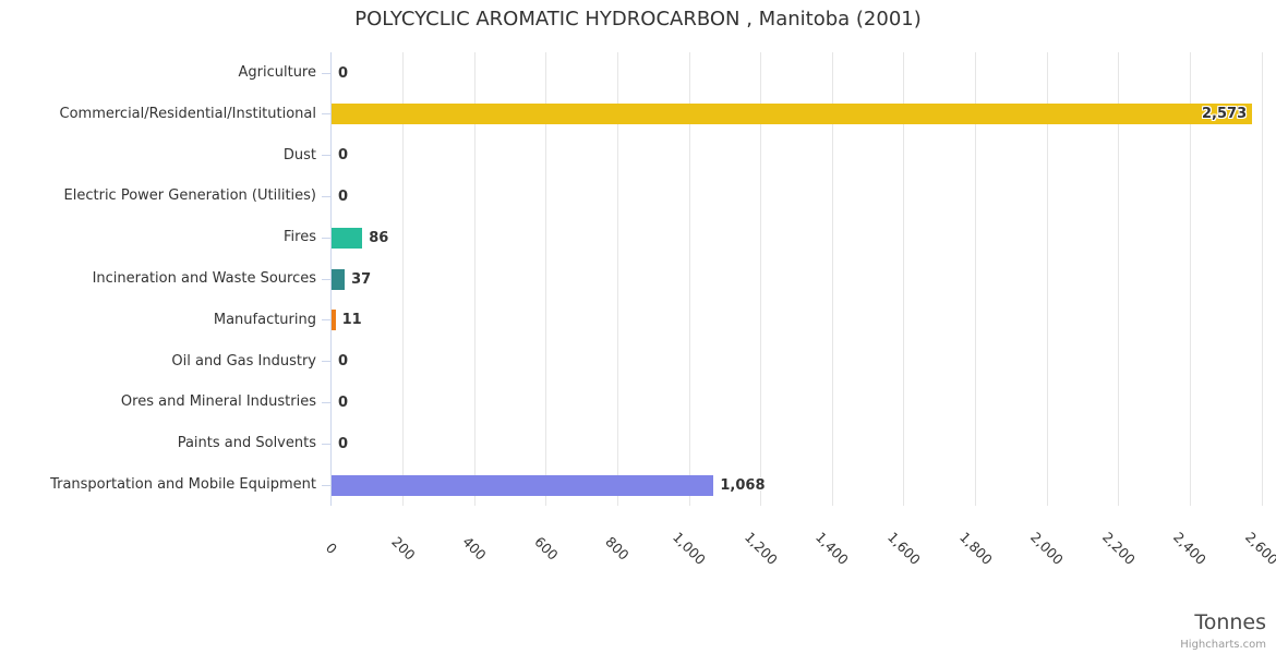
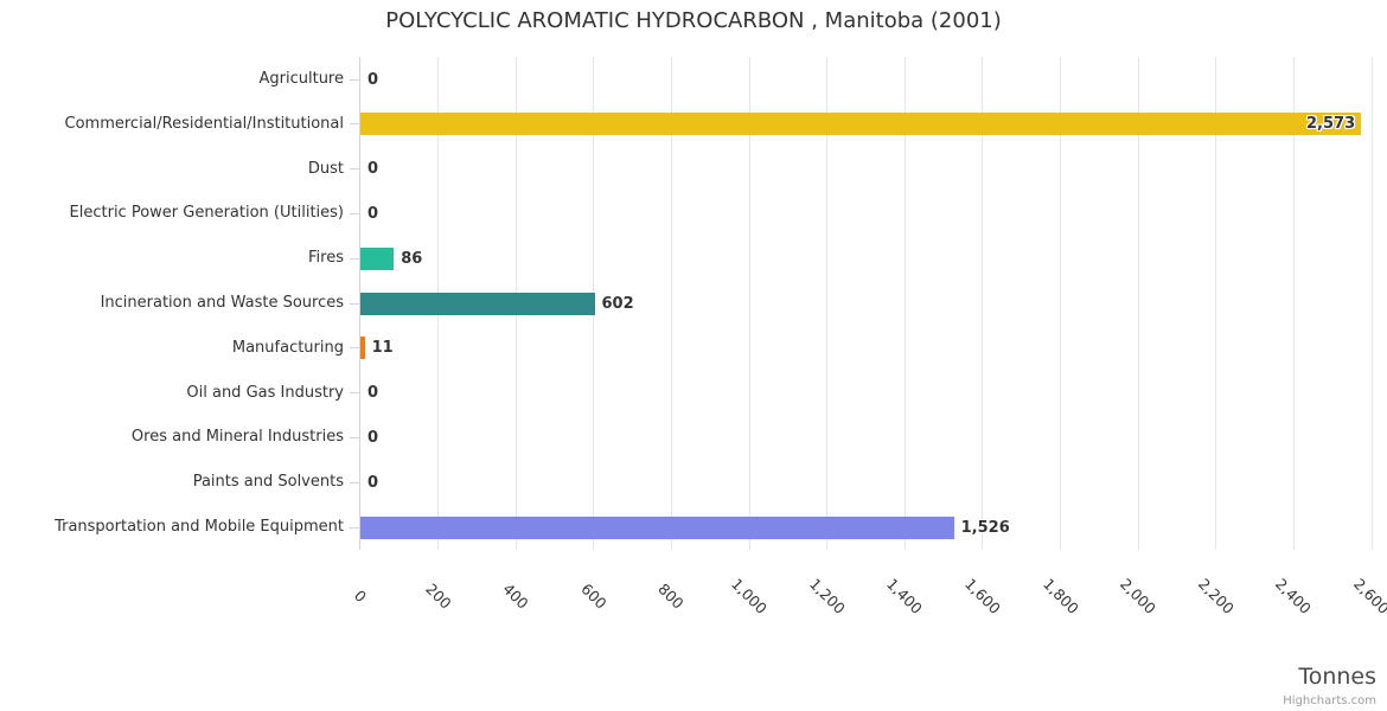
Incineration and Waste Sources: 37 -> 602
Transportation and Mobile Equipment: 1,068 -> 1,526
